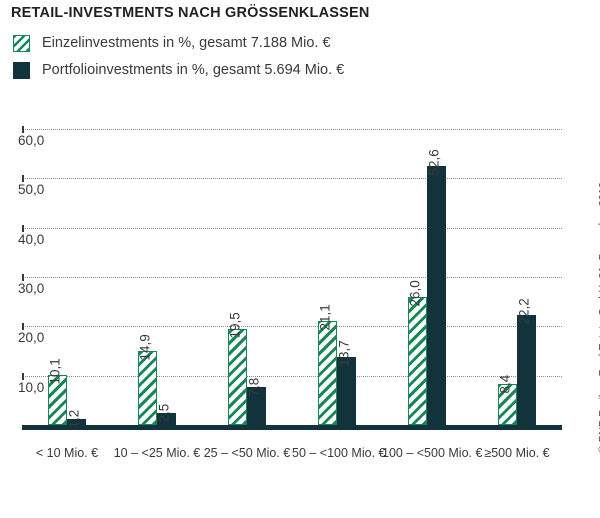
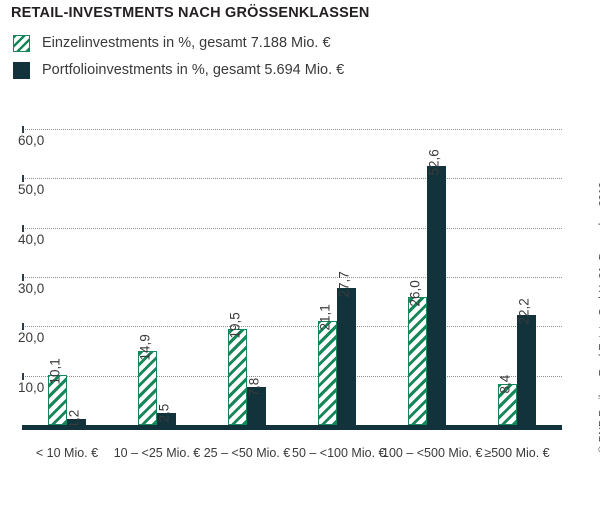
Portfolioinvestments in %, gesamt 5.694 Mio. €/50 – <100 Mio. €: 13,7 -> 27,7
